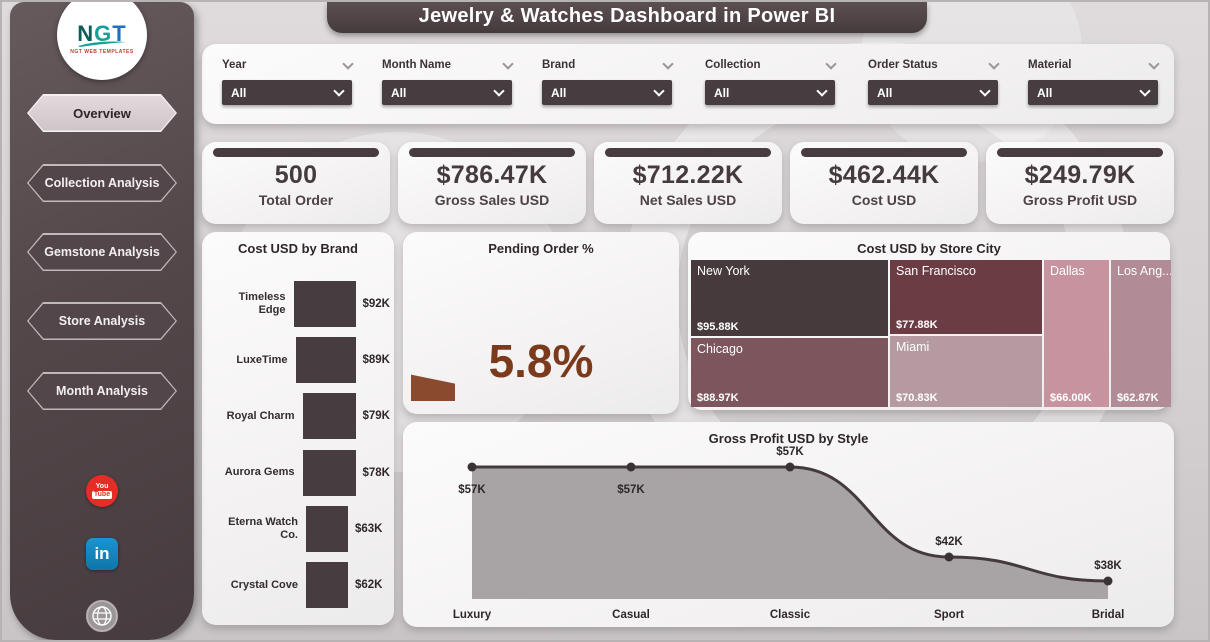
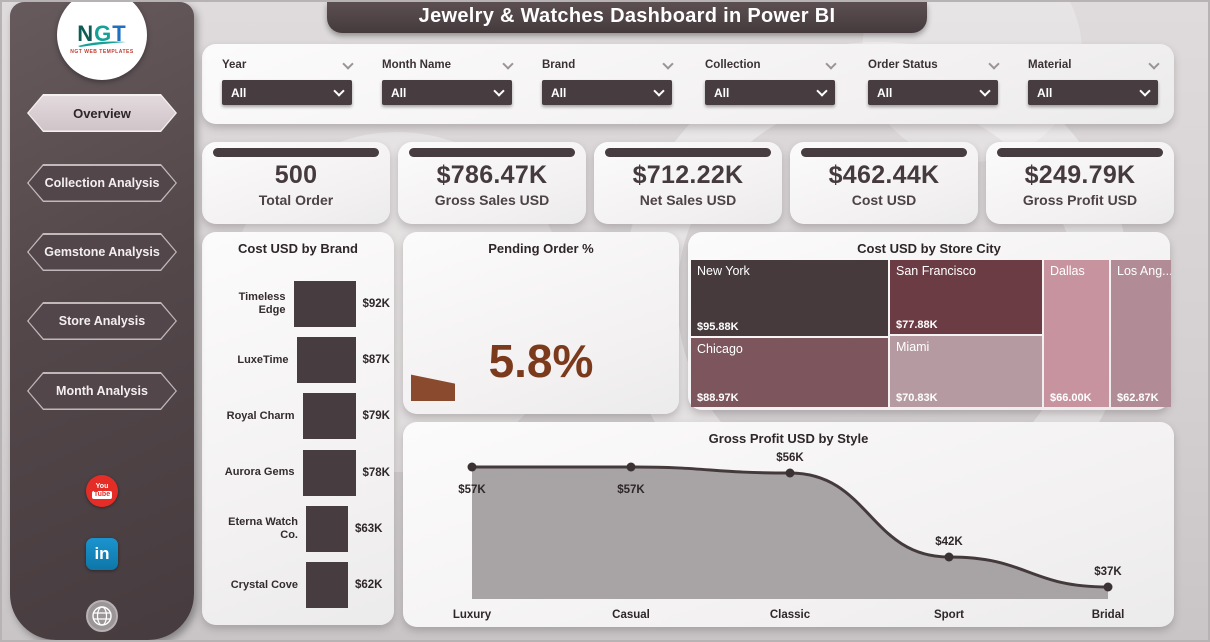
Cost USD by Brand/LuxeTime: $89K -> $87K
Gross Profit USD by Style/Classic: $57K -> $56K
Gross Profit USD by Style/Bridal: $38K -> $37K
